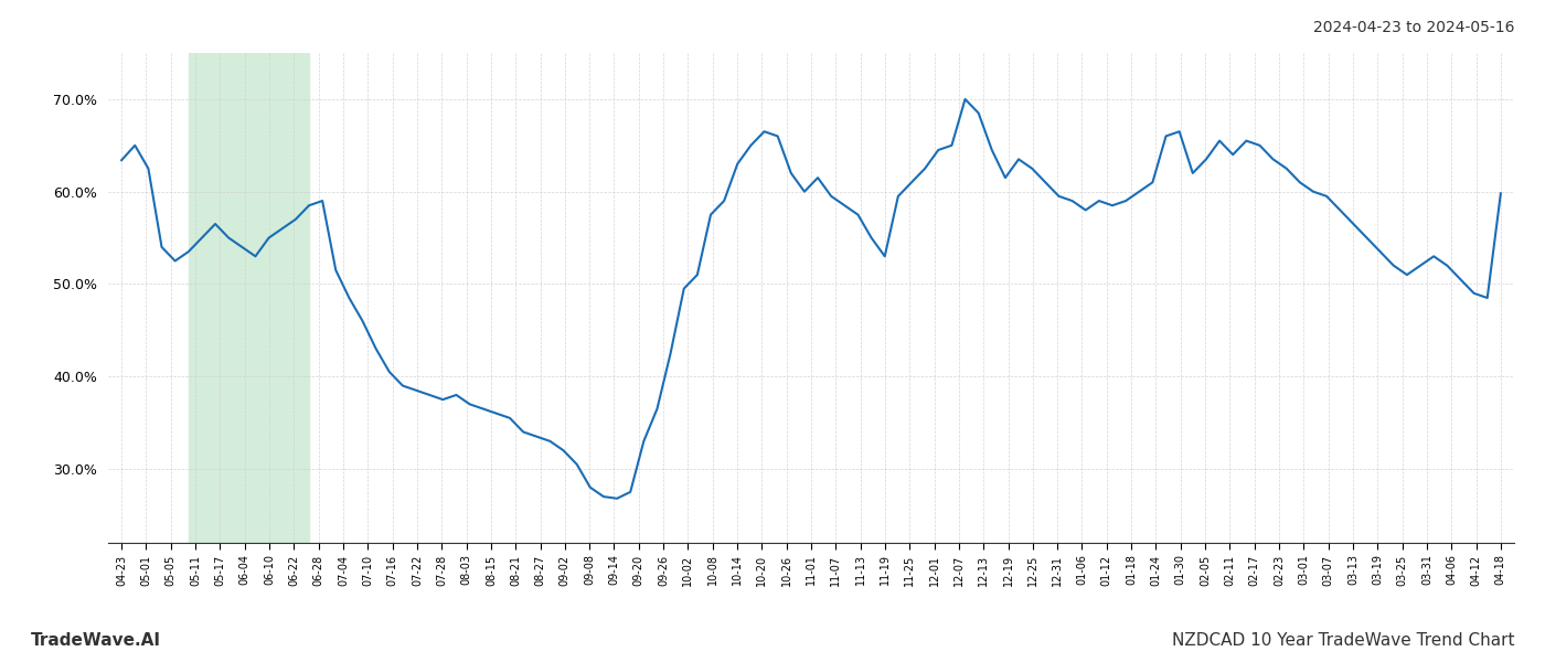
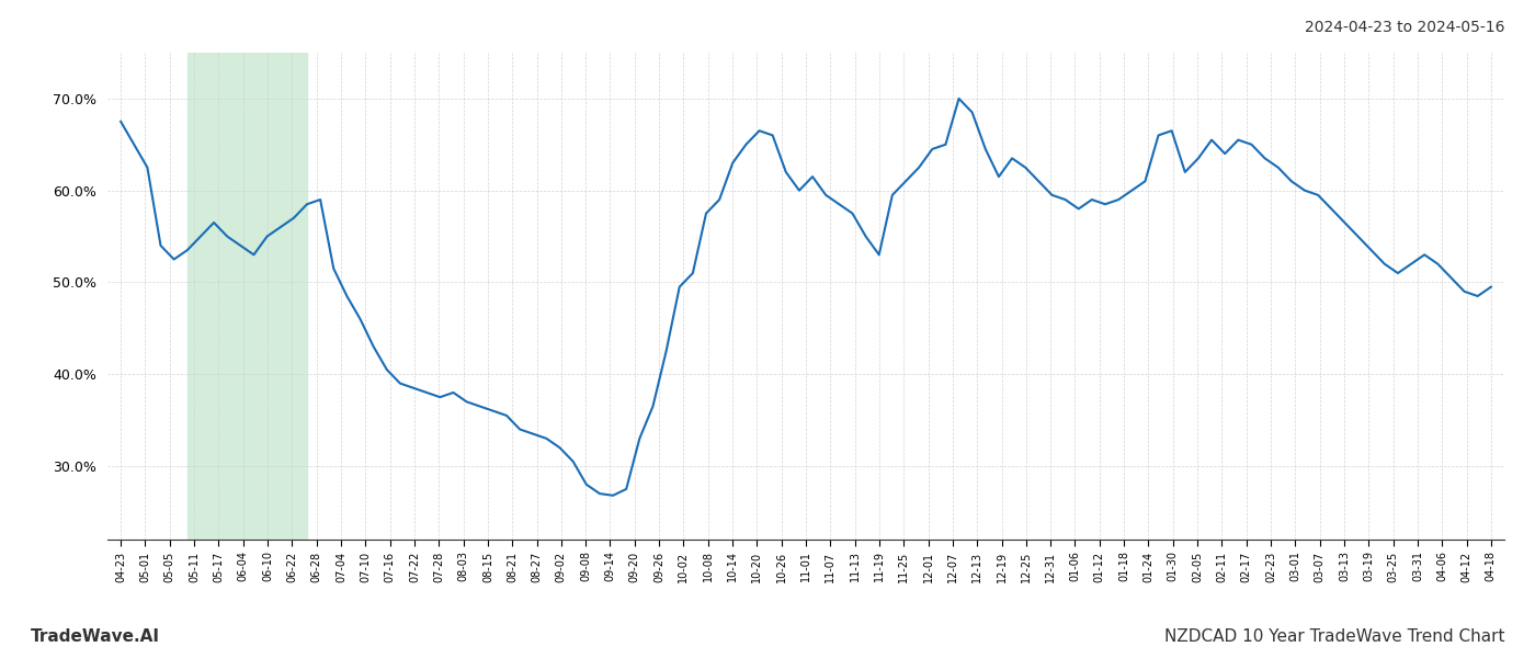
04-23: 63.4% -> 67.5%
04-18: 59.8% -> 49.5%
